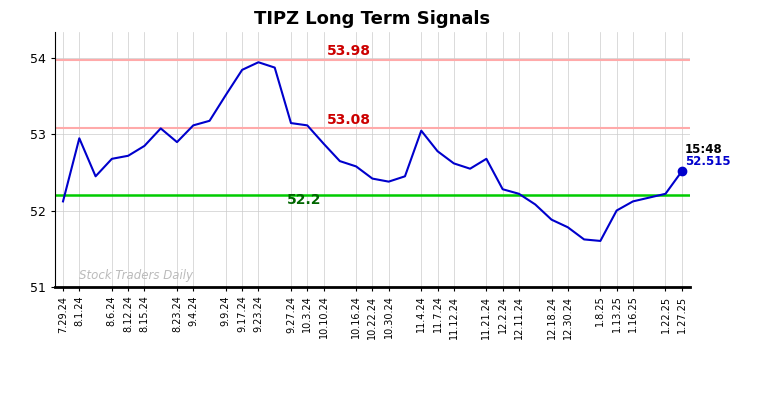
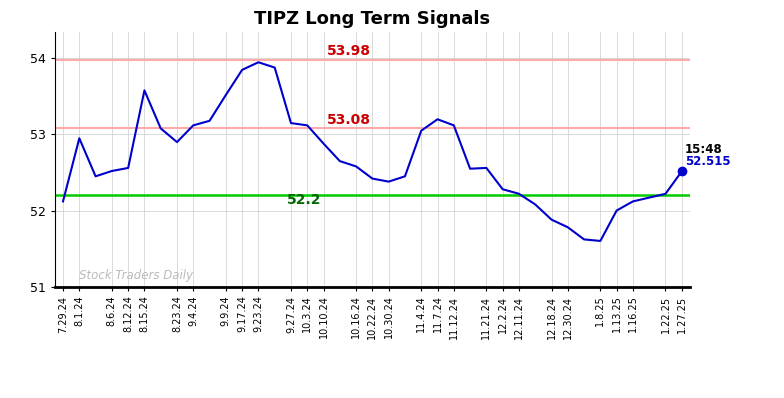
8.6.24: 52.68 -> 52.52
8.12.24: 52.72 -> 52.56
8.15.24: 52.85 -> 53.58
11.7.24: 52.78 -> 53.20
11.12.24: 52.62 -> 53.12
11.21.24: 52.68 -> 52.56
